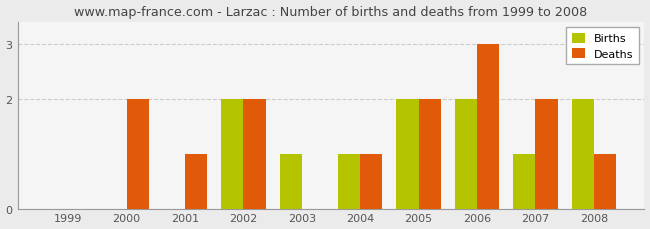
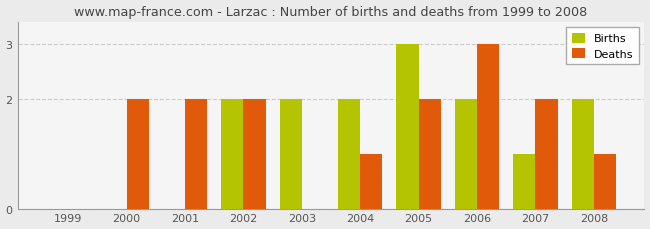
Deaths/2001: 1 -> 2
Births/2003: 1 -> 2
Births/2004: 1 -> 2
Births/2005: 2 -> 3
